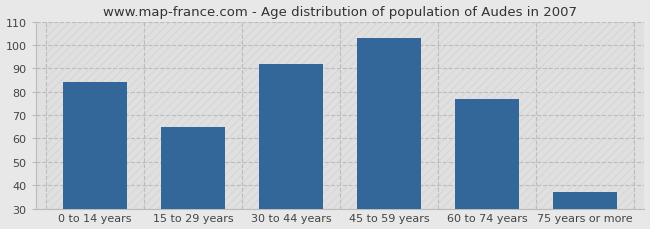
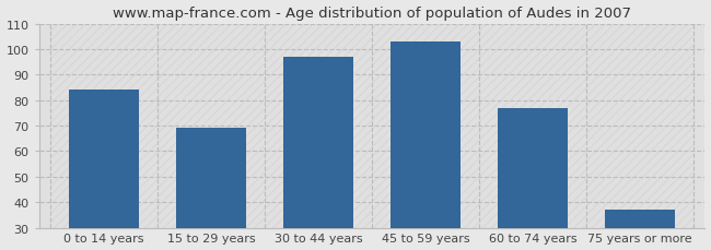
15 to 29 years: 65 -> 69
30 to 44 years: 92 -> 97
